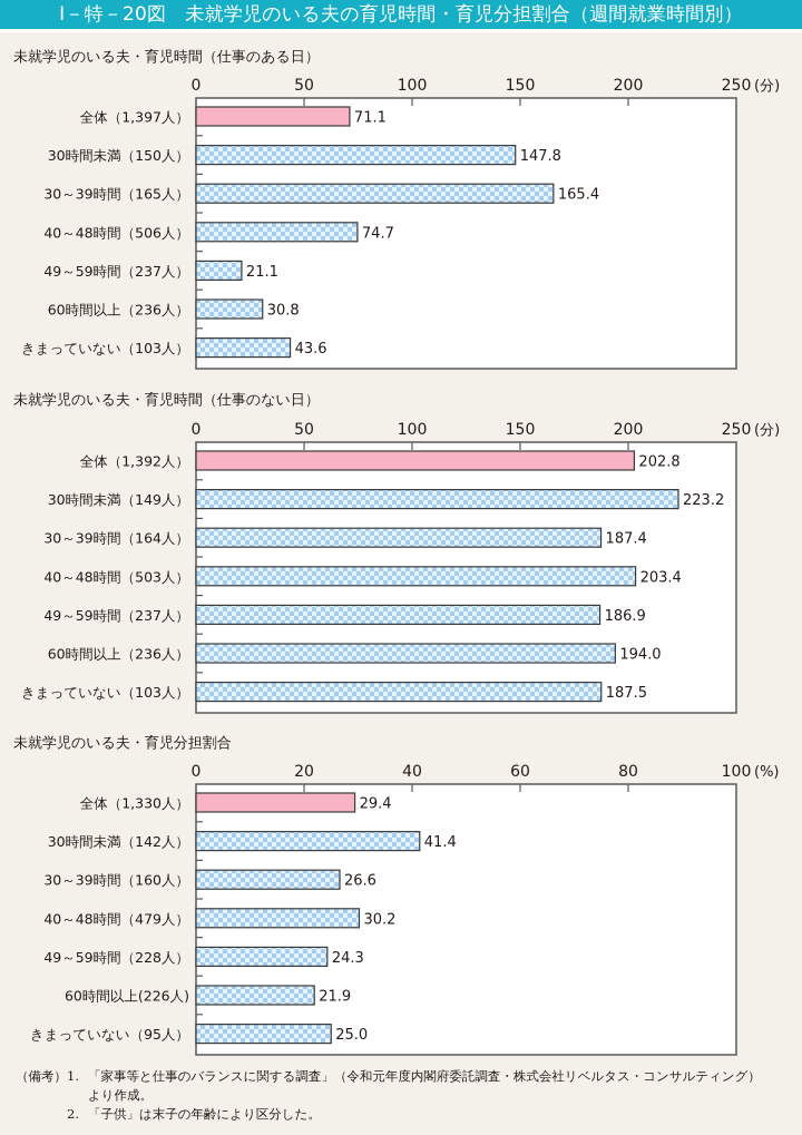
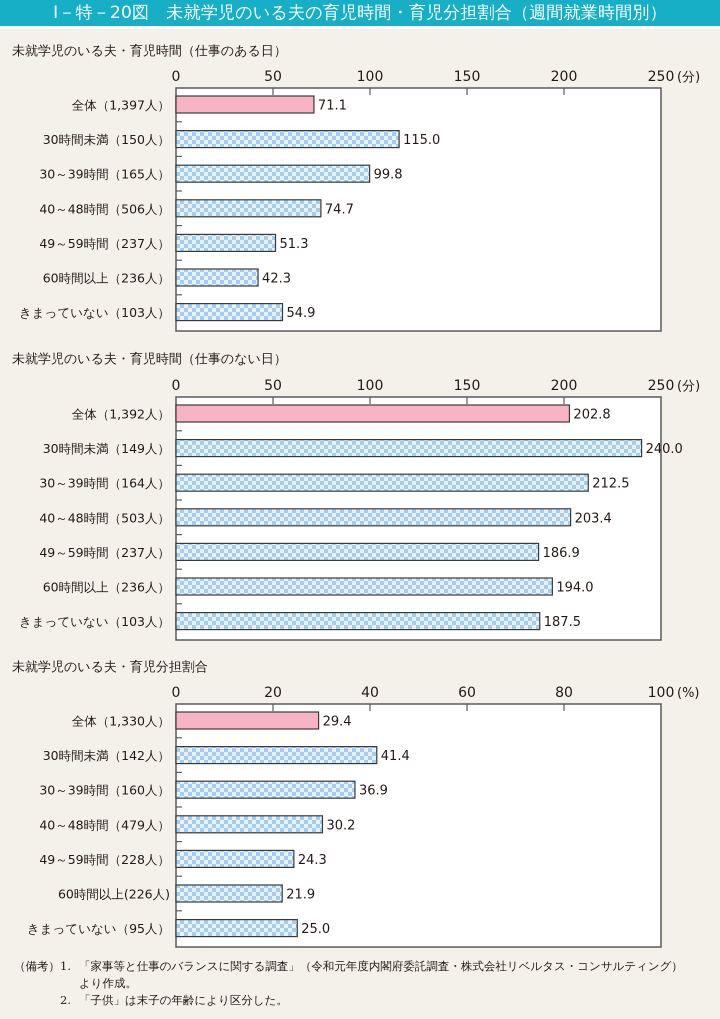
未就学児のいる夫・育児時間（仕事のある日）/30時間未満（150人）: 147.8 -> 115.0
未就学児のいる夫・育児時間（仕事のある日）/30～39時間（165人）: 165.4 -> 99.8
未就学児のいる夫・育児時間（仕事のある日）/49～59時間（237人）: 21.1 -> 51.3
未就学児のいる夫・育児時間（仕事のある日）/60時間以上（236人）: 30.8 -> 42.3
未就学児のいる夫・育児時間（仕事のある日）/きまっていない（103人）: 43.6 -> 54.9
未就学児のいる夫・育児時間（仕事のない日）/30時間未満（149人）: 223.2 -> 240.0
未就学児のいる夫・育児時間（仕事のない日）/30～39時間（164人）: 187.4 -> 212.5
未就学児のいる夫・育児分担割合/30～39時間（160人）: 26.6 -> 36.9
